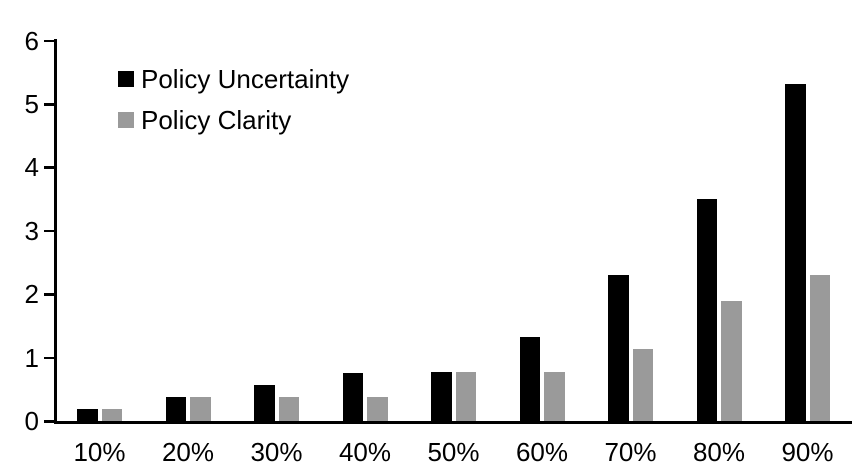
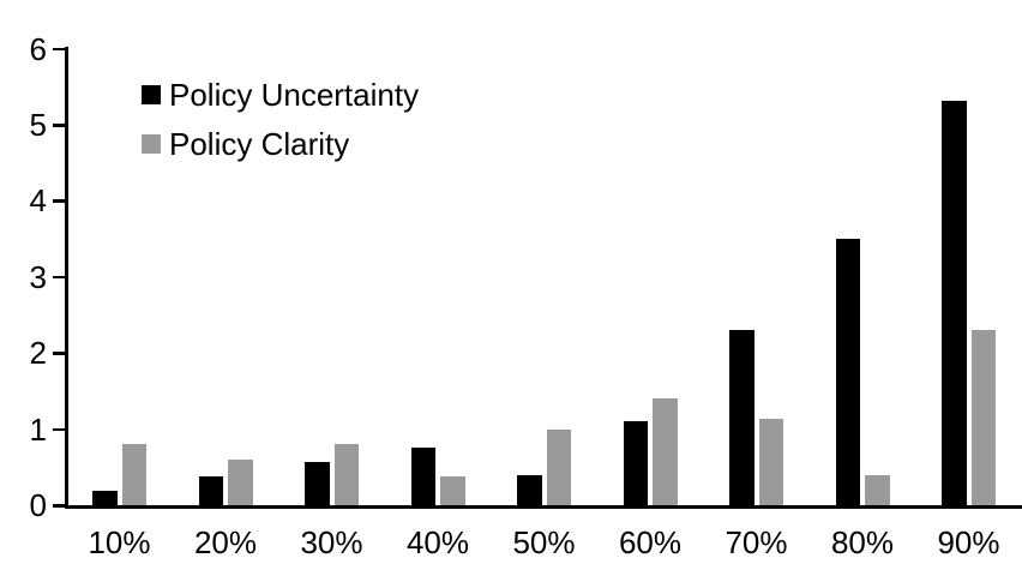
Policy Clarity/10%: 0.2 -> 0.8
Policy Clarity/20%: 0.4 -> 0.6
Policy Clarity/30%: 0.4 -> 0.8
Policy Uncertainty/50%: 0.8 -> 0.4
Policy Clarity/50%: 0.8 -> 1.0
Policy Uncertainty/60%: 1.3 -> 1.1
Policy Clarity/60%: 0.8 -> 1.4
Policy Clarity/80%: 1.9 -> 0.4
